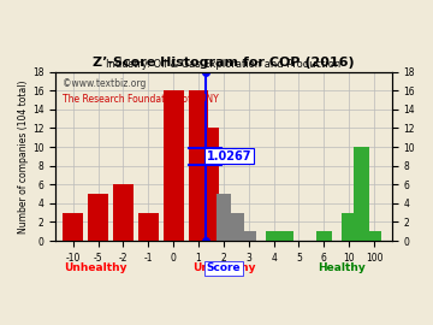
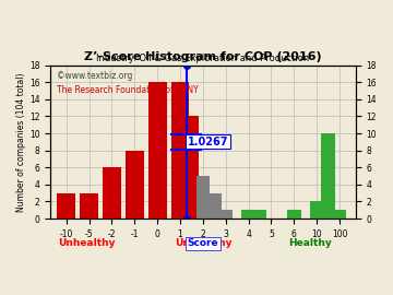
-5: 5 -> 3
-1: 3 -> 8
10: 3 -> 2
